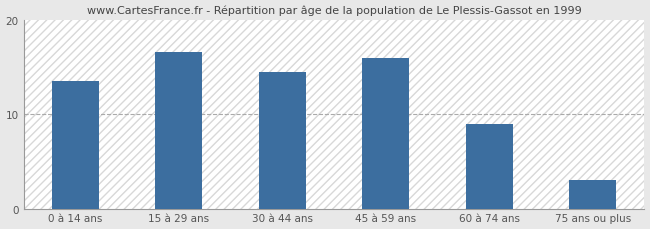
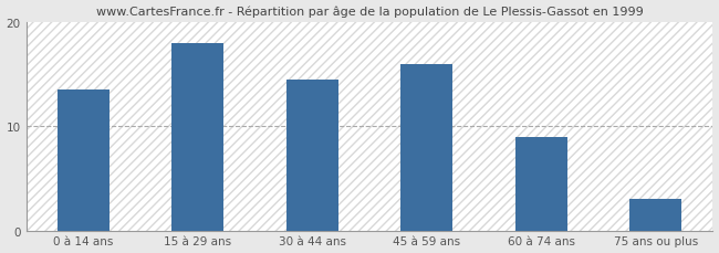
15 à 29 ans: 16.6 -> 18.0
